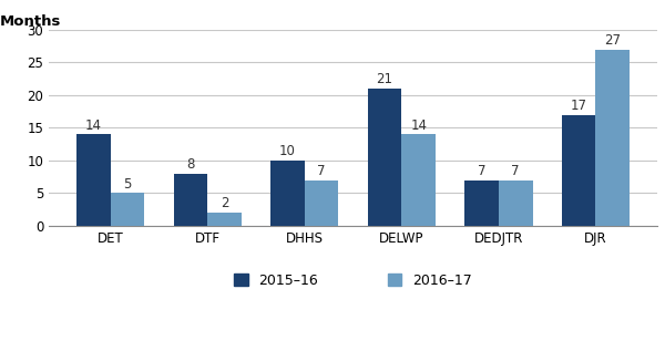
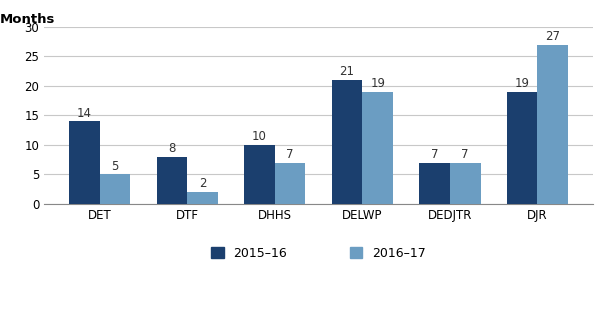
2016–17/DELWP: 14 -> 19
2015–16/DJR: 17 -> 19
